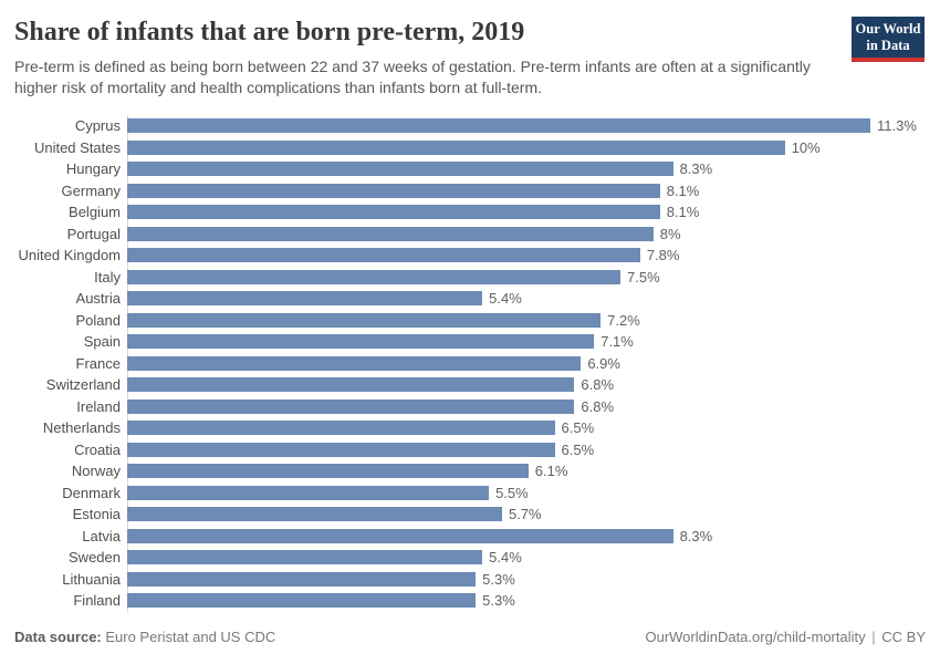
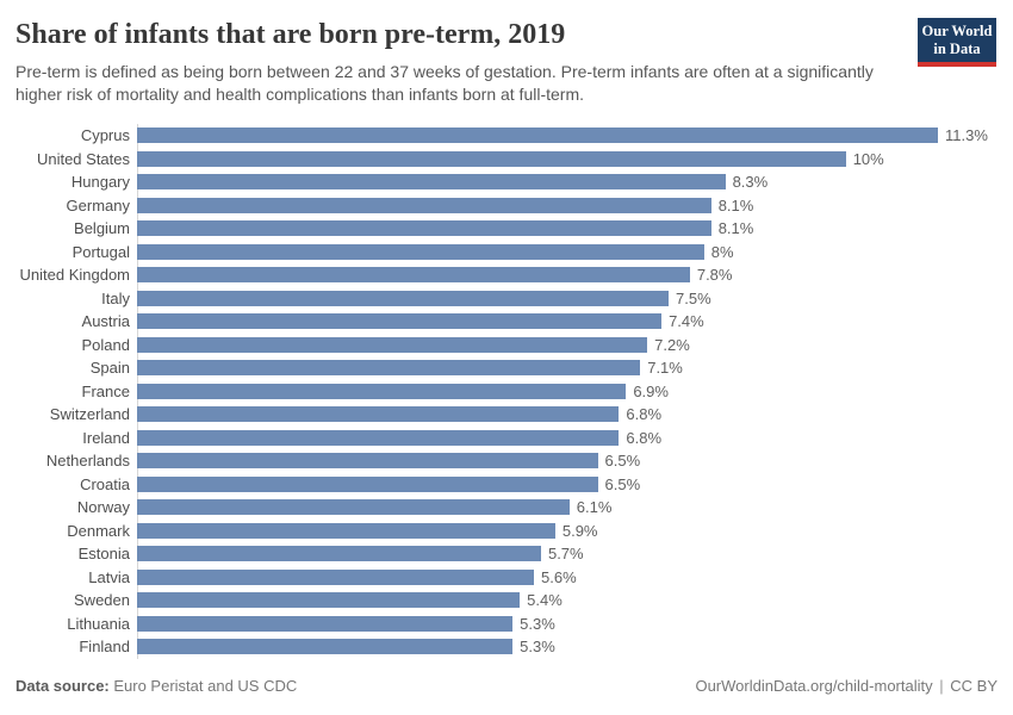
Austria: 5.4% -> 7.4%
Denmark: 5.5% -> 5.9%
Latvia: 8.3% -> 5.6%
